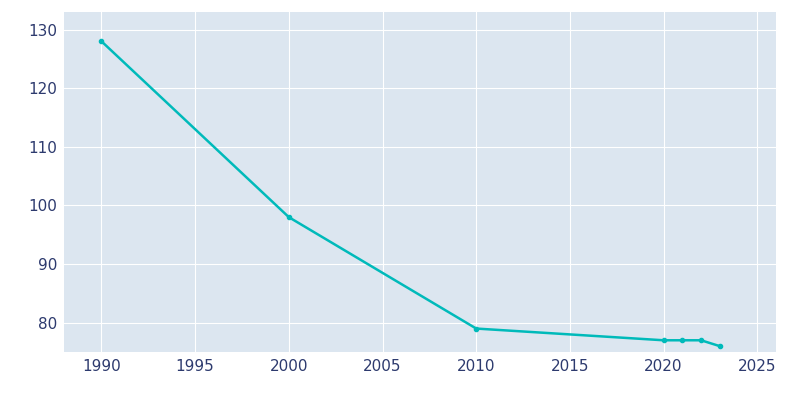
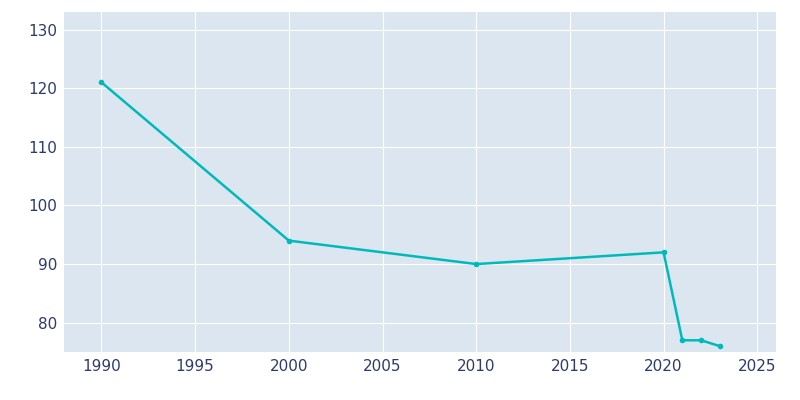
1990: 128 -> 121
2000: 98 -> 94
2010: 79 -> 90
2020: 77 -> 92
